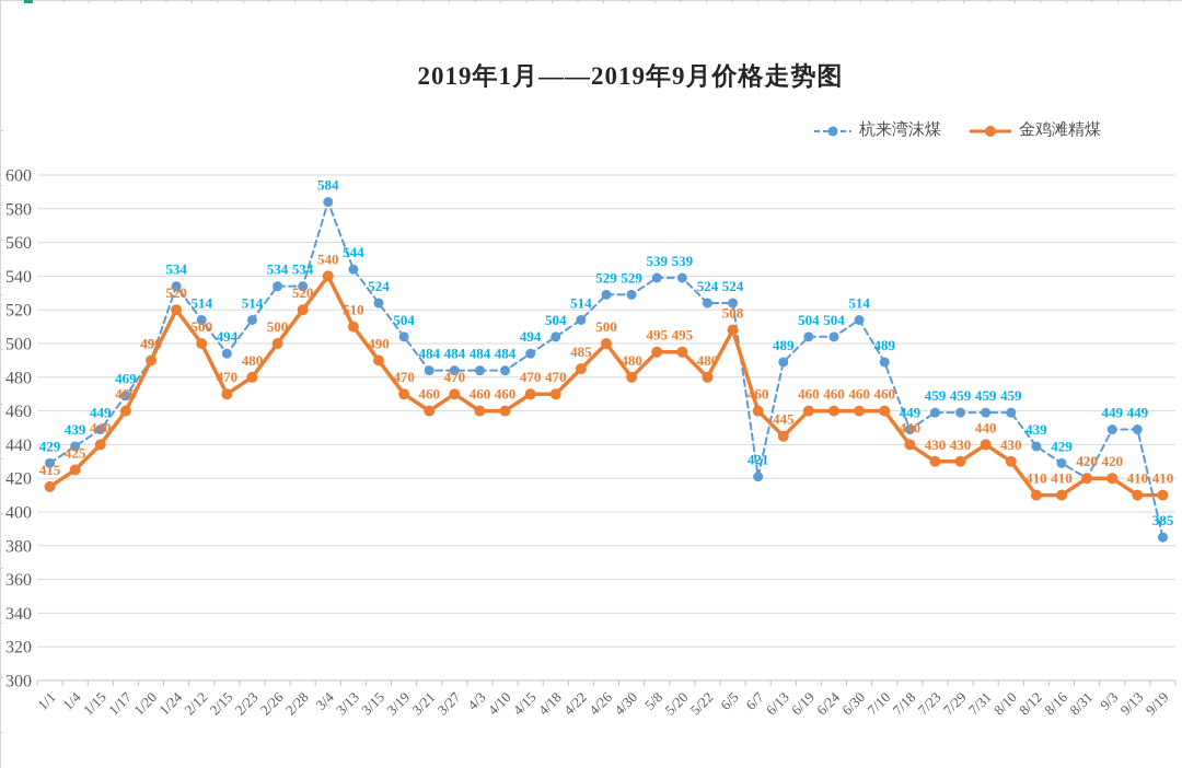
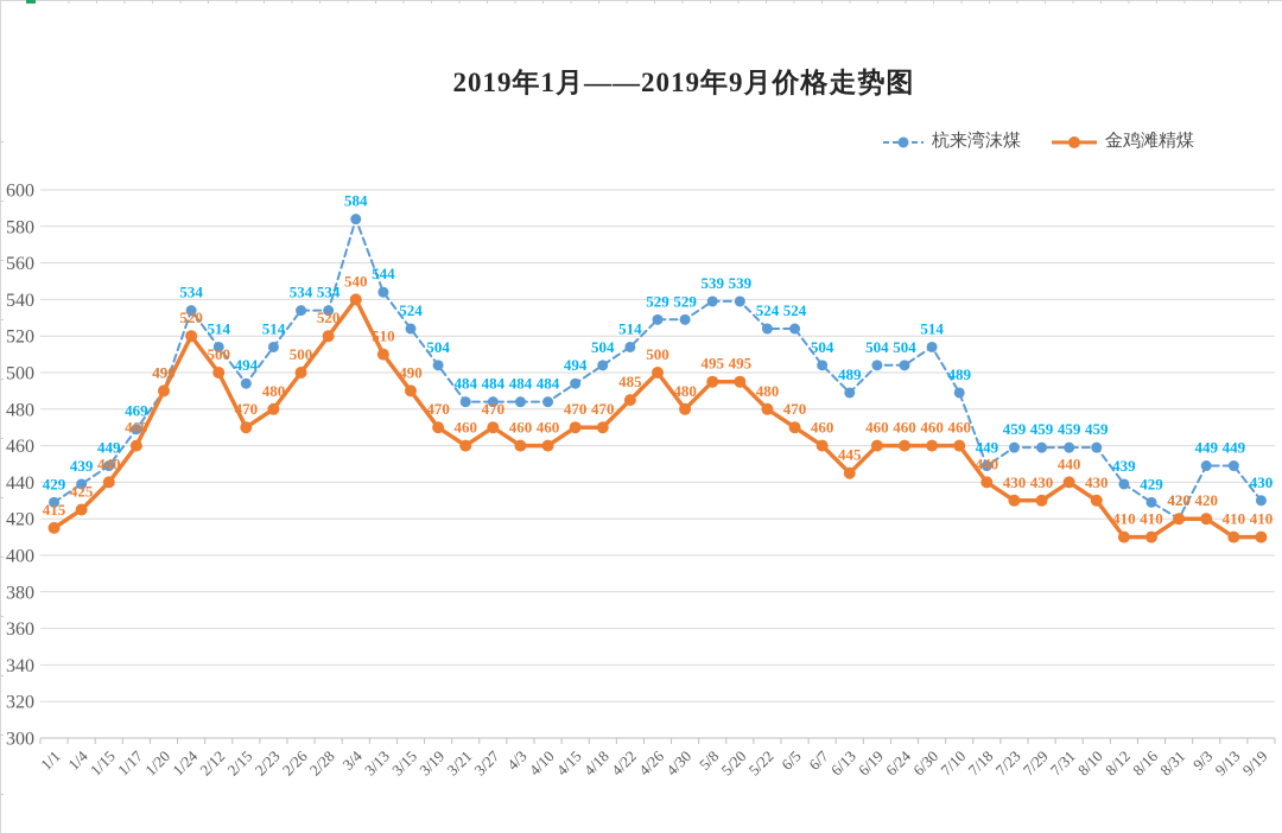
金鸡滩精煤/6/5: 508 -> 470
杭来湾沫煤/6/7: 421 -> 504
杭来湾沫煤/9/19: 385 -> 430
